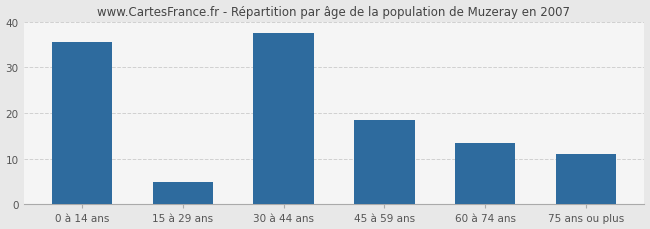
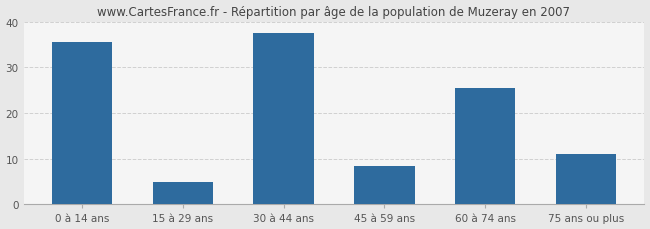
45 à 59 ans: 18.5 -> 8.5
60 à 74 ans: 13.5 -> 25.5
